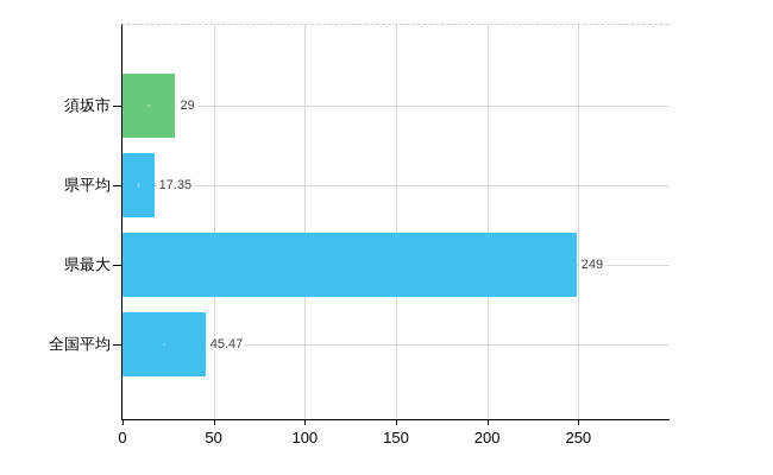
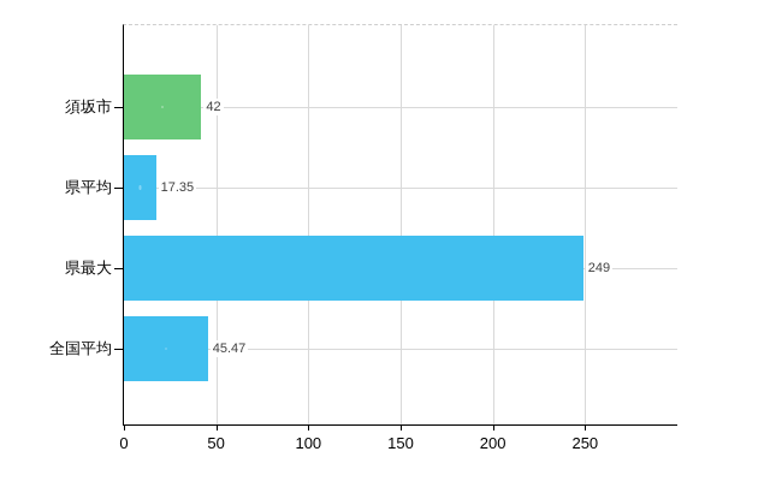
須坂市: 29 -> 42
